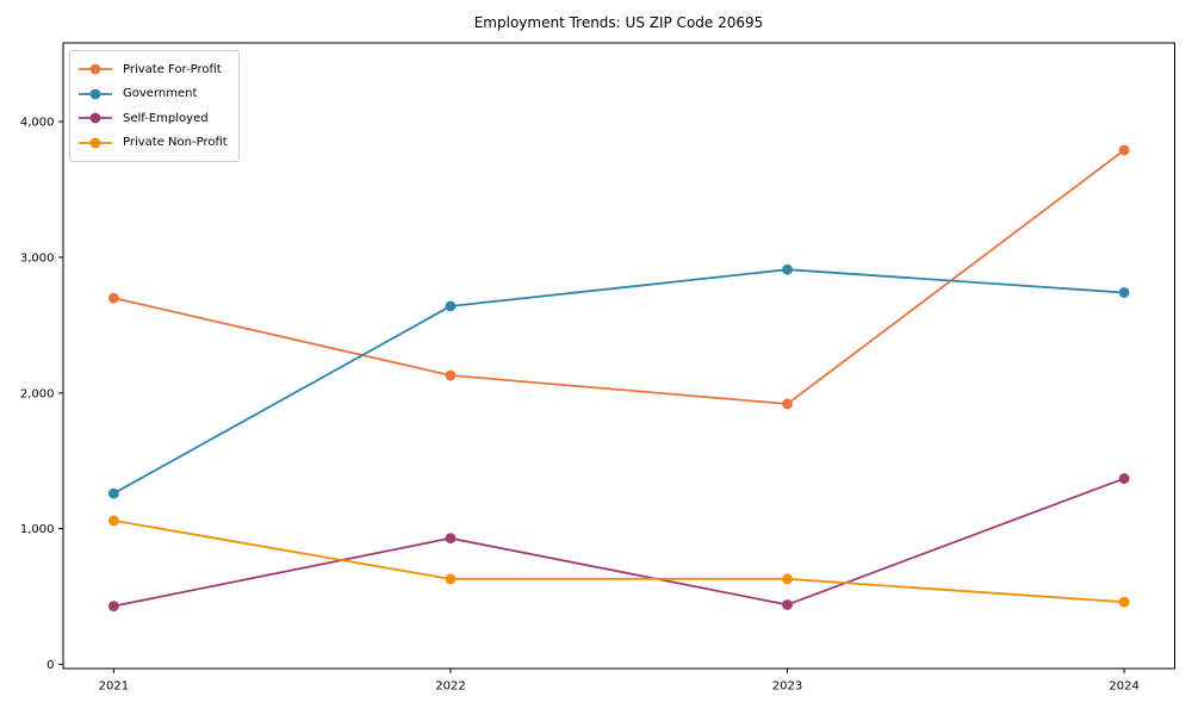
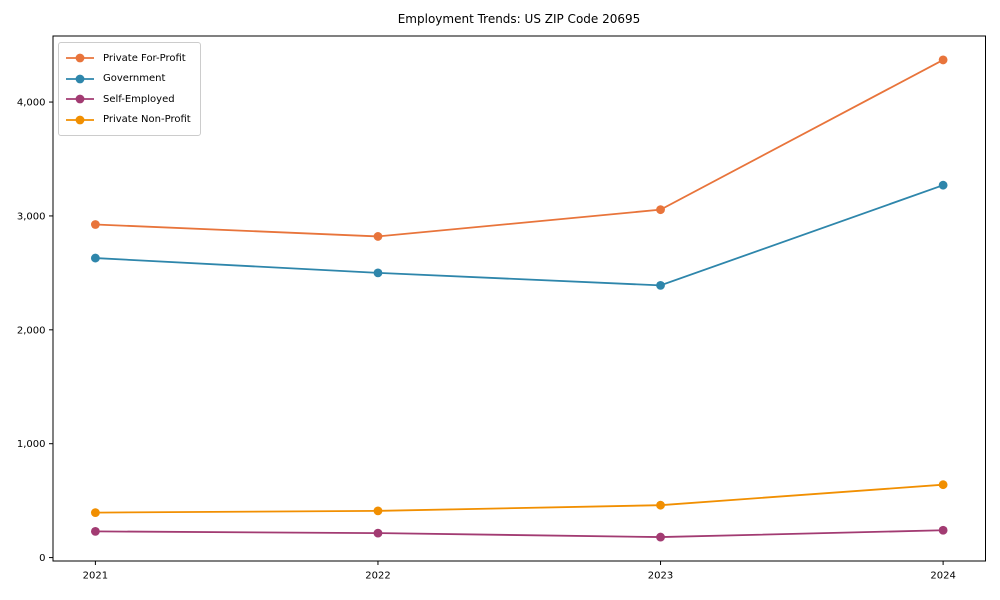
Private For-Profit/2021: 2700 -> 2920
Government/2021: 1260 -> 2630
Self-Employed/2021: 430 -> 230
Private Non-Profit/2021: 1060 -> 400
Private For-Profit/2022: 2130 -> 2820
Government/2022: 2640 -> 2500
Self-Employed/2022: 930 -> 220
Private Non-Profit/2022: 630 -> 410
Private For-Profit/2023: 1920 -> 3060
Government/2023: 2910 -> 2390
Self-Employed/2023: 440 -> 180
Private Non-Profit/2023: 630 -> 460
Private For-Profit/2024: 3790 -> 4370
Government/2024: 2740 -> 3270
Self-Employed/2024: 1370 -> 240
Private Non-Profit/2024: 460 -> 640
